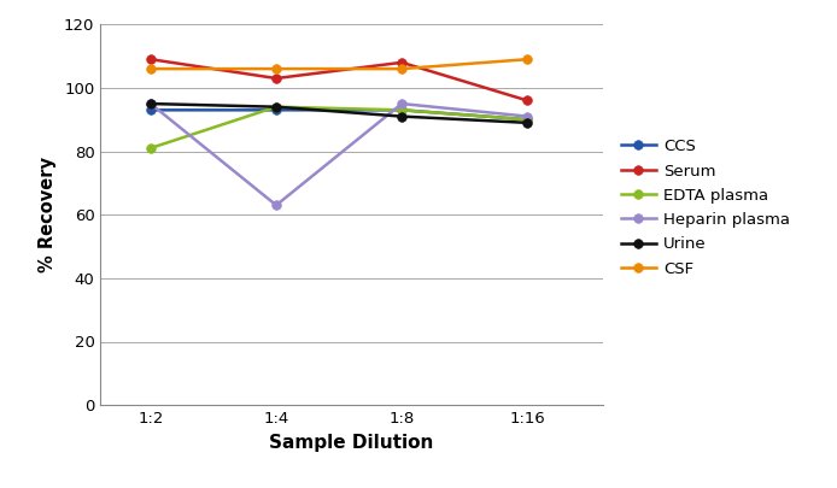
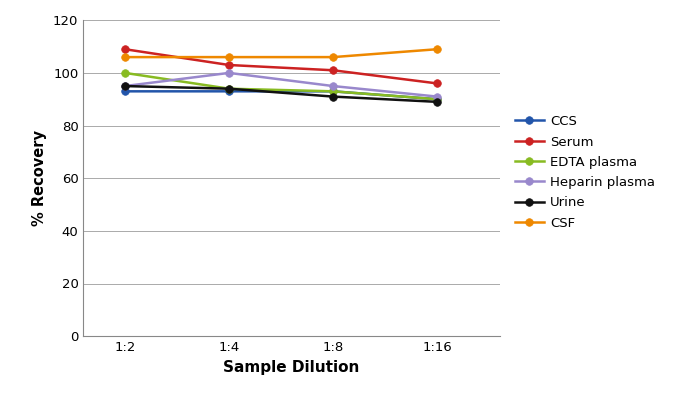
EDTA plasma/1:2: 81 -> 100
Heparin plasma/1:4: 63 -> 100
Serum/1:8: 108 -> 101
